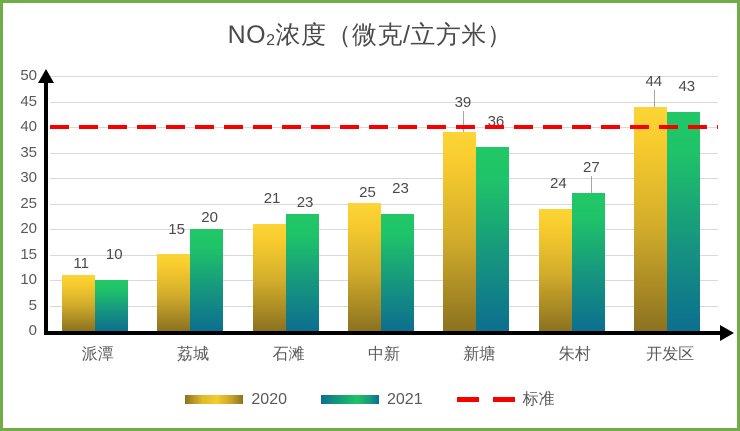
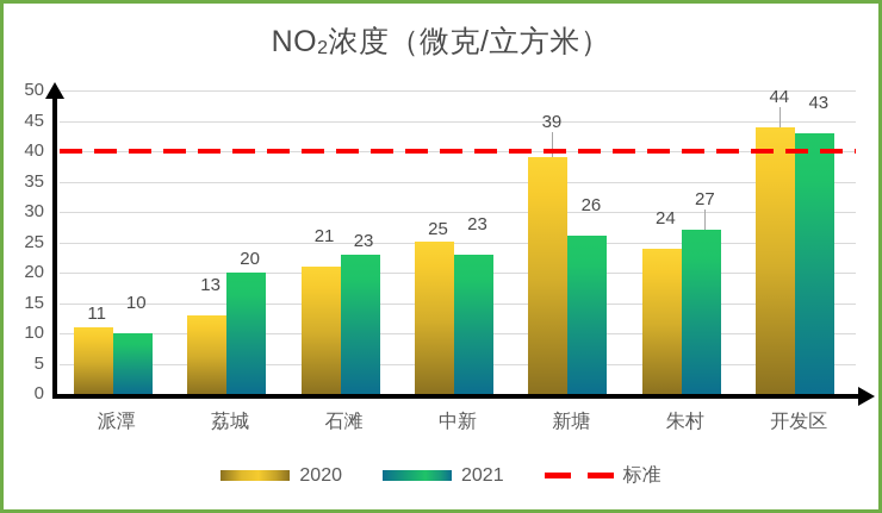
2020/荔城: 15 -> 13
2021/新塘: 36 -> 26
